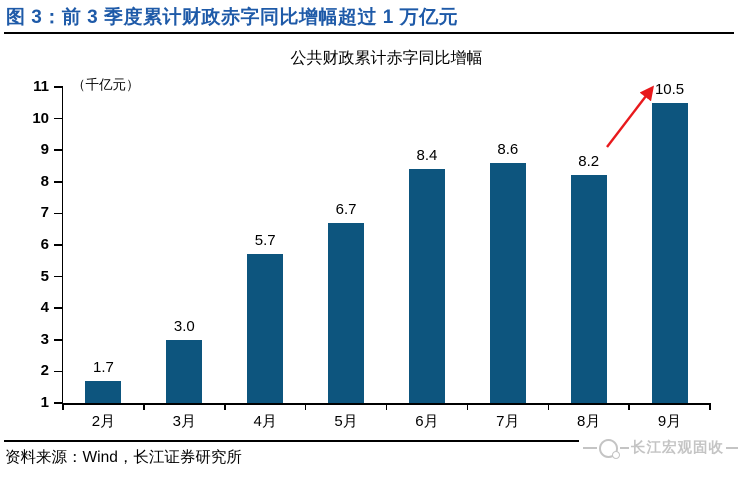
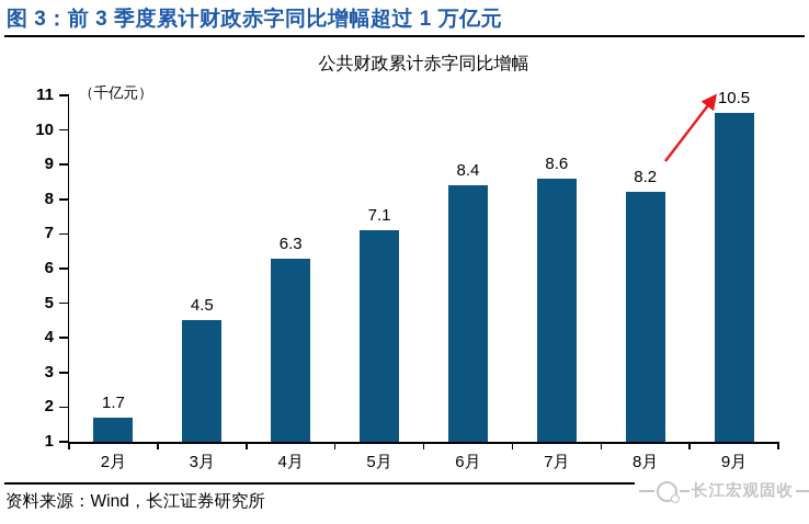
3月: 3.0 -> 4.5
4月: 5.7 -> 6.3
5月: 6.7 -> 7.1
